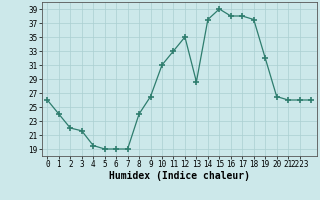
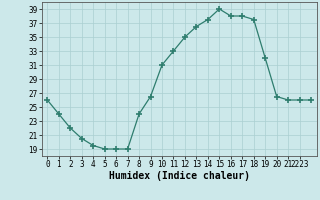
3: 21.6 -> 20.5
13: 28.6 -> 36.5
